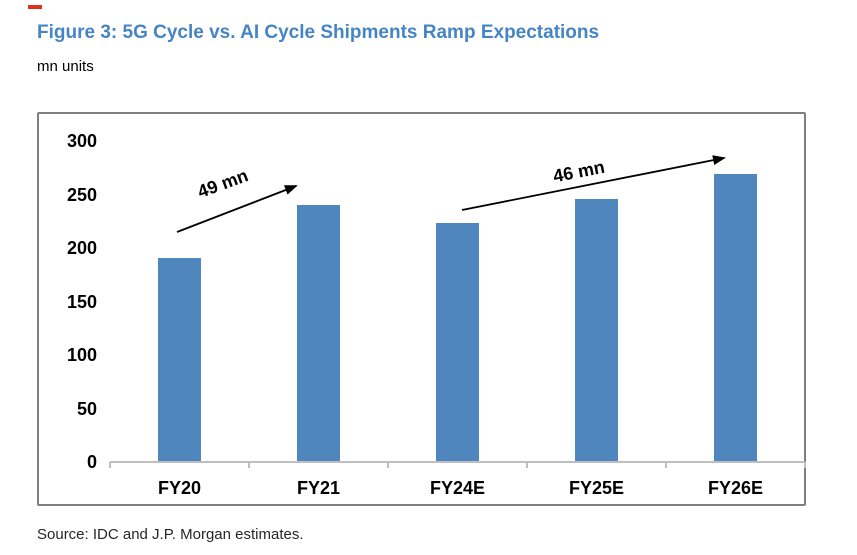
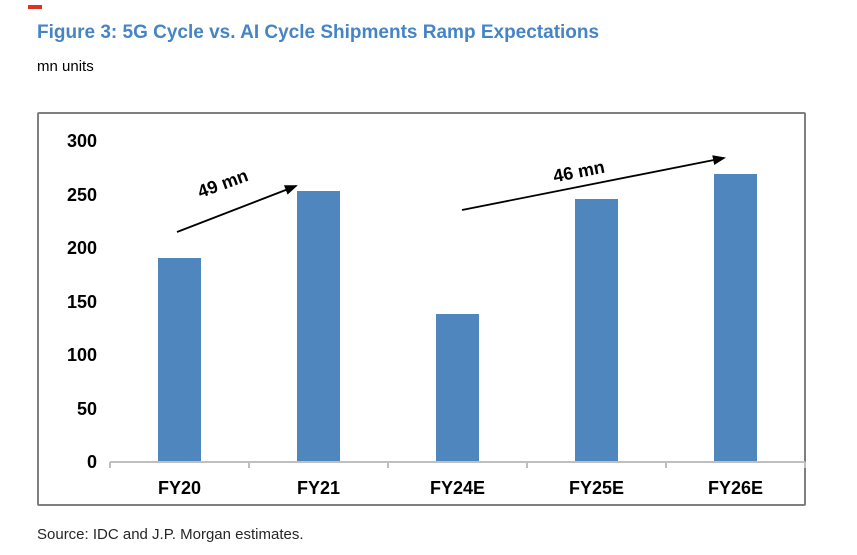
FY21: 239 -> 252
FY24E: 222 -> 137
